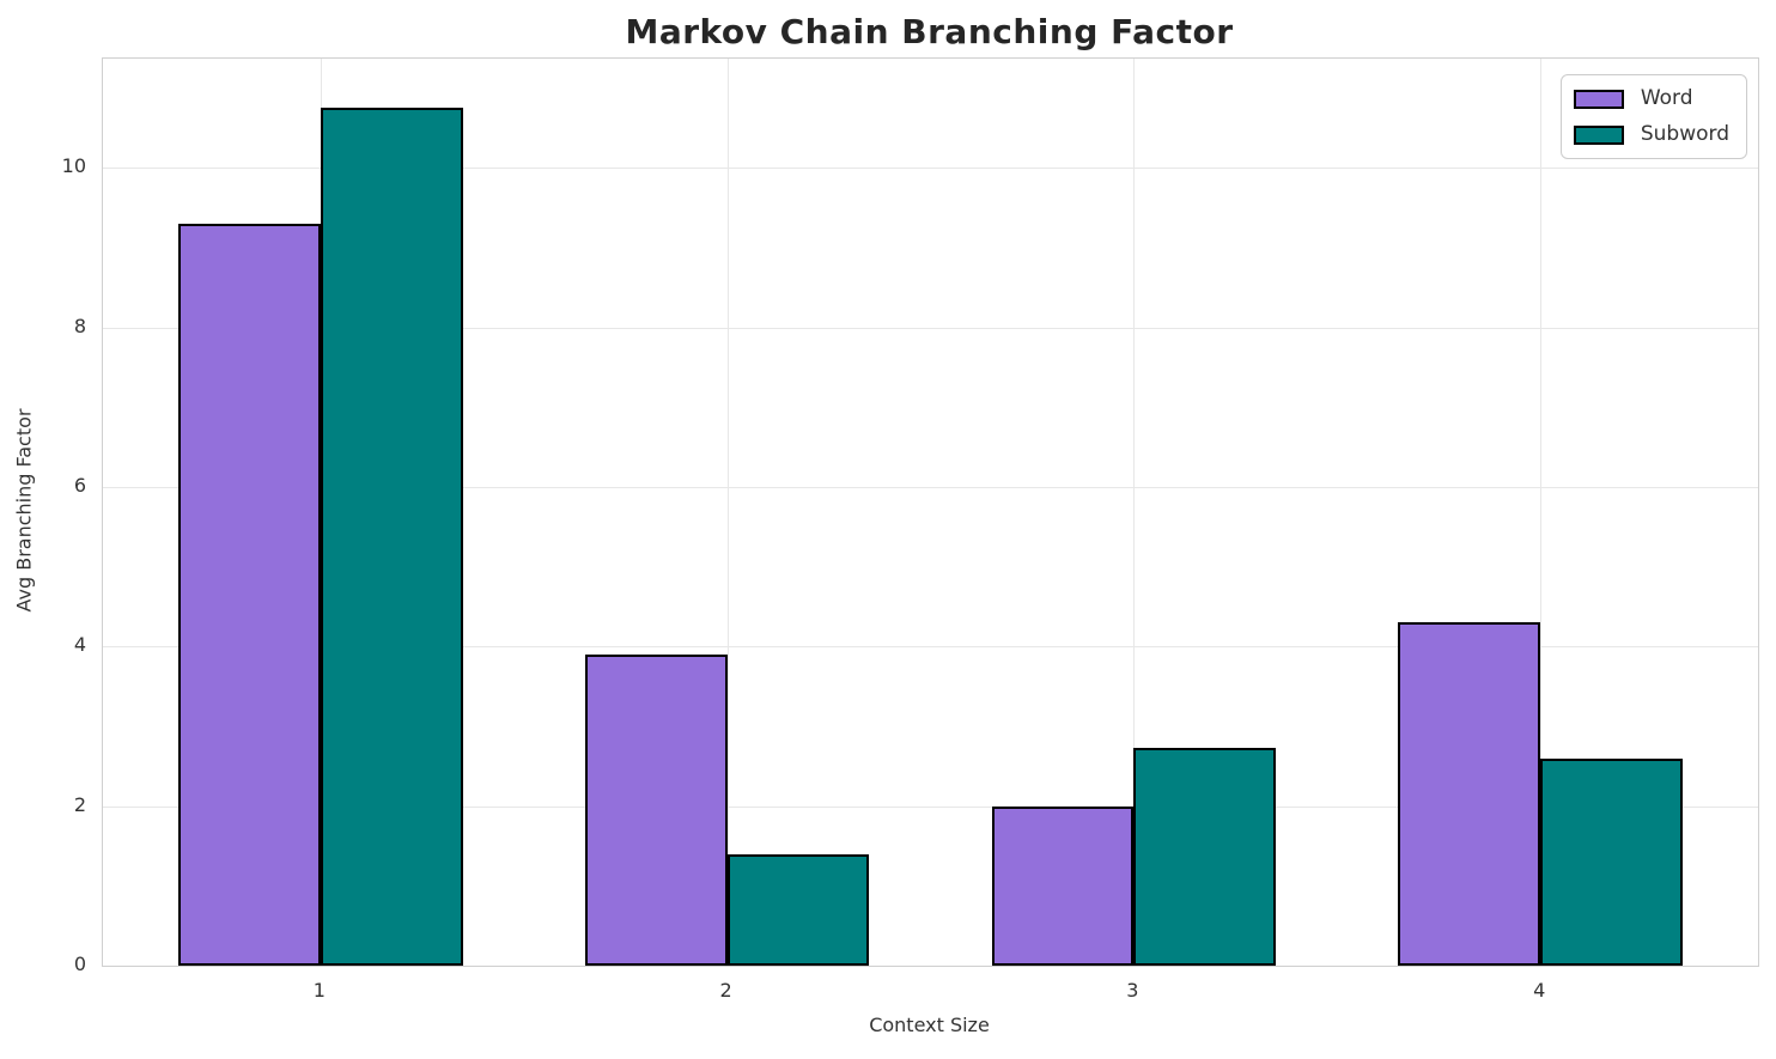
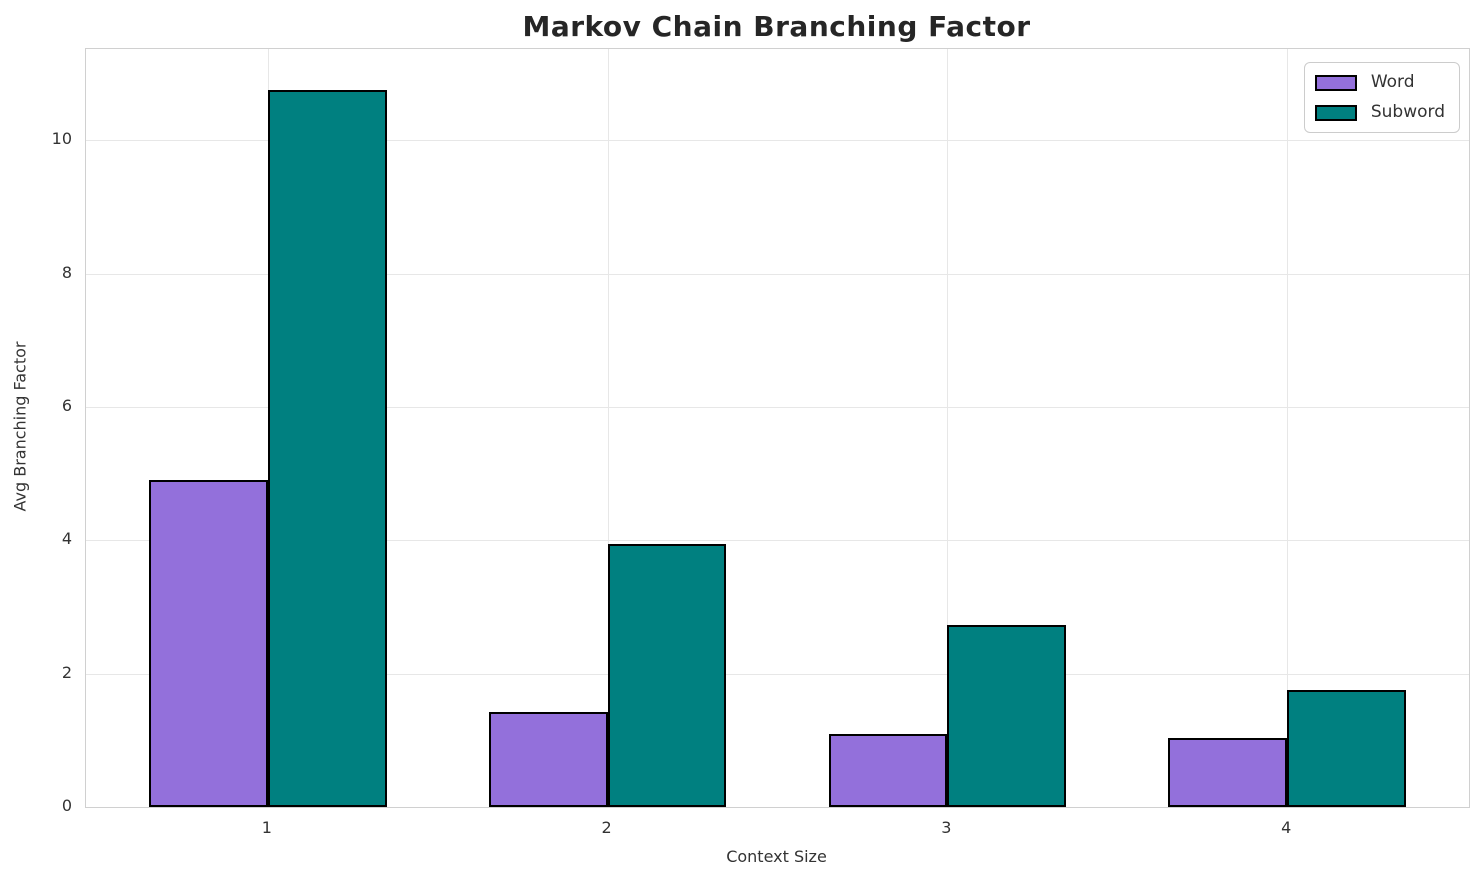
Word/1: 9.3 -> 4.9
Word/2: 3.9 -> 1.4
Subword/2: 1.4 -> 4.0
Word/3: 2.0 -> 1.1
Word/4: 4.3 -> 1.0
Subword/4: 2.6 -> 1.8
